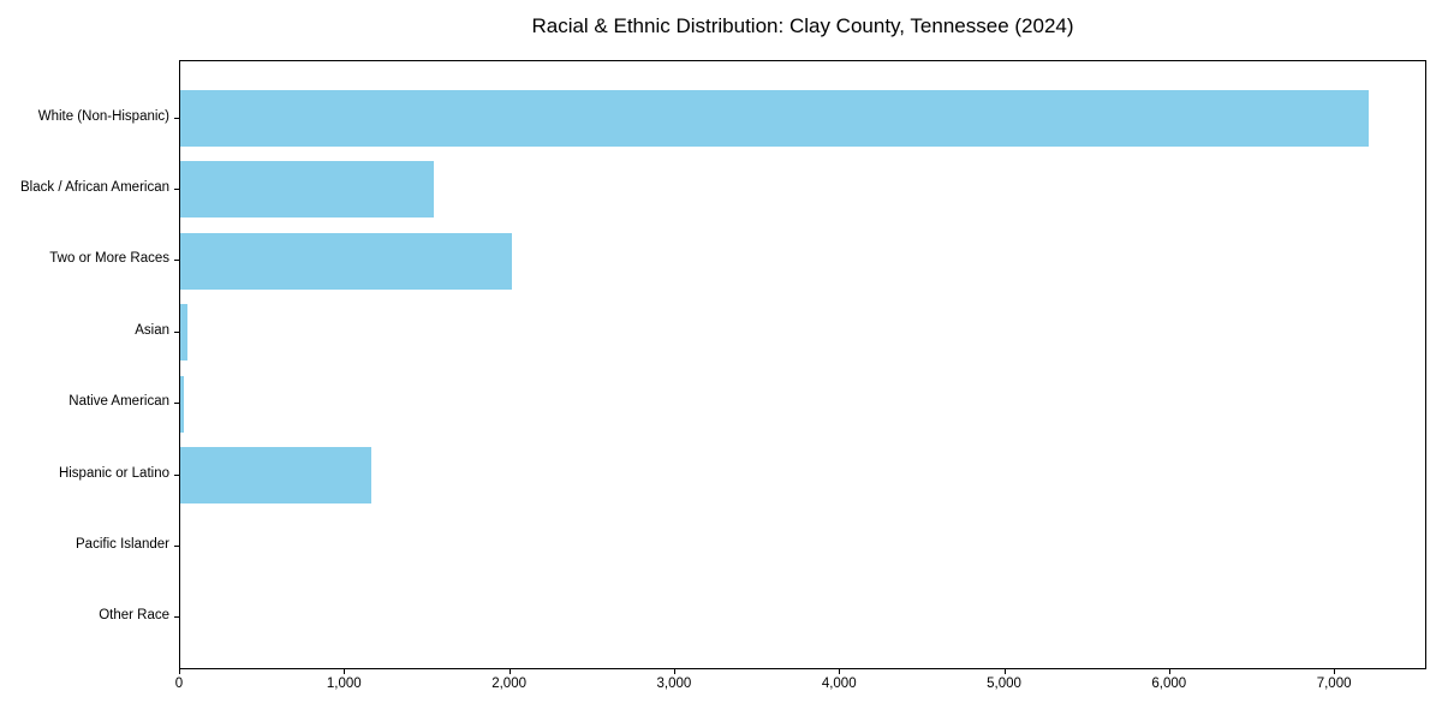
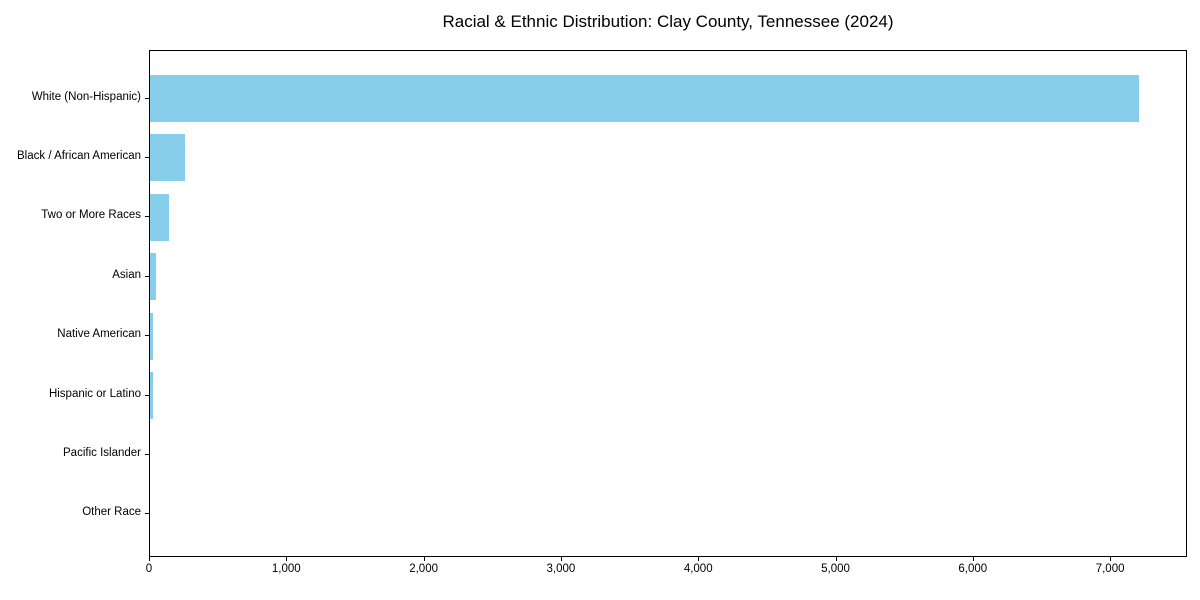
Black / African American: 1540 -> 260
Two or More Races: 2010 -> 140
Hispanic or Latino: 1160 -> 20
